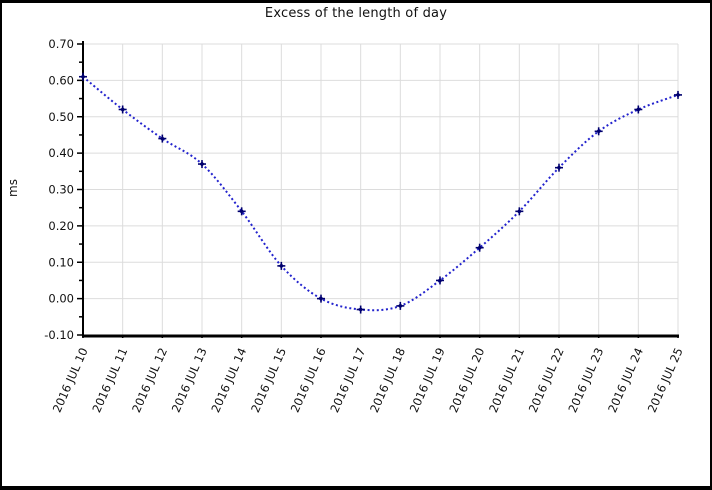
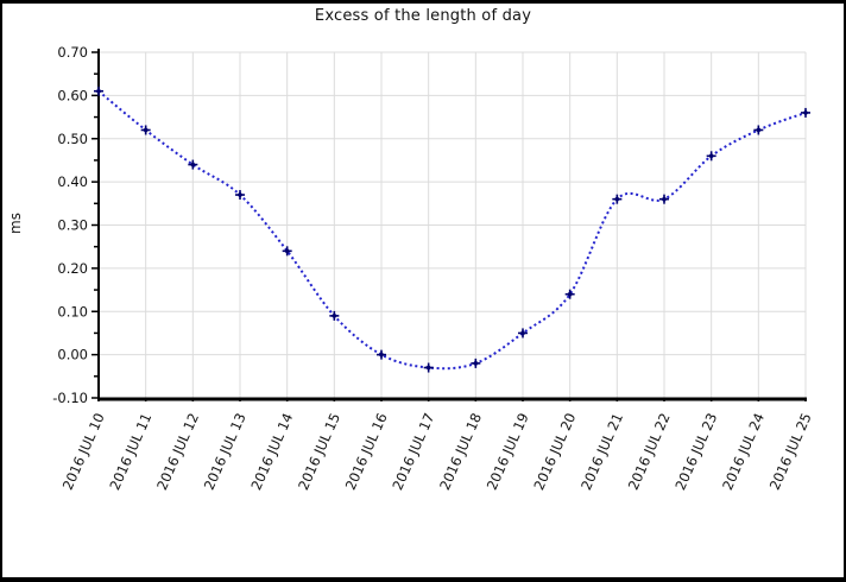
2016 JUL 21: 0.24 -> 0.36
